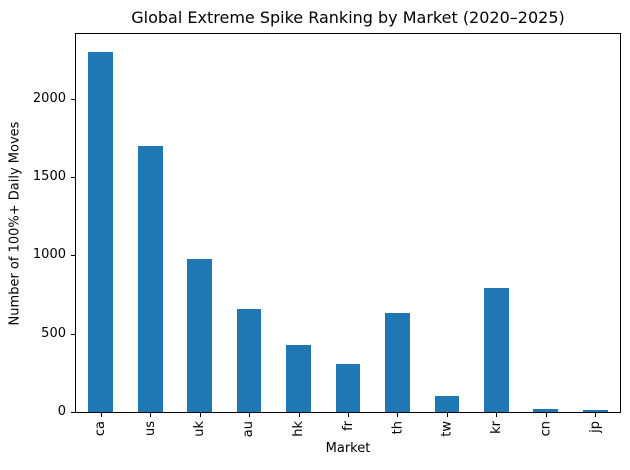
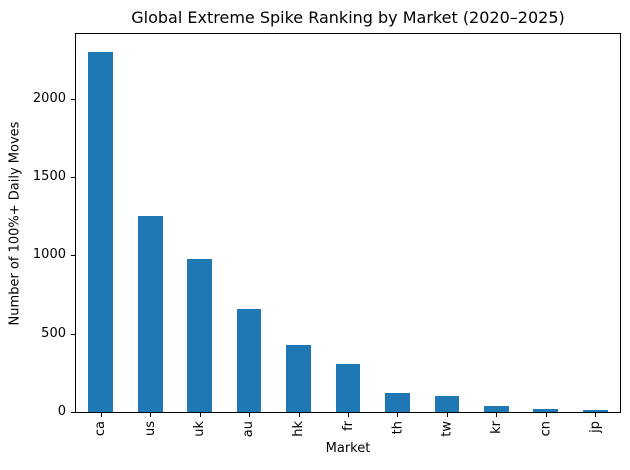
us: 1700 -> 1250
th: 630 -> 120
kr: 790 -> 40
